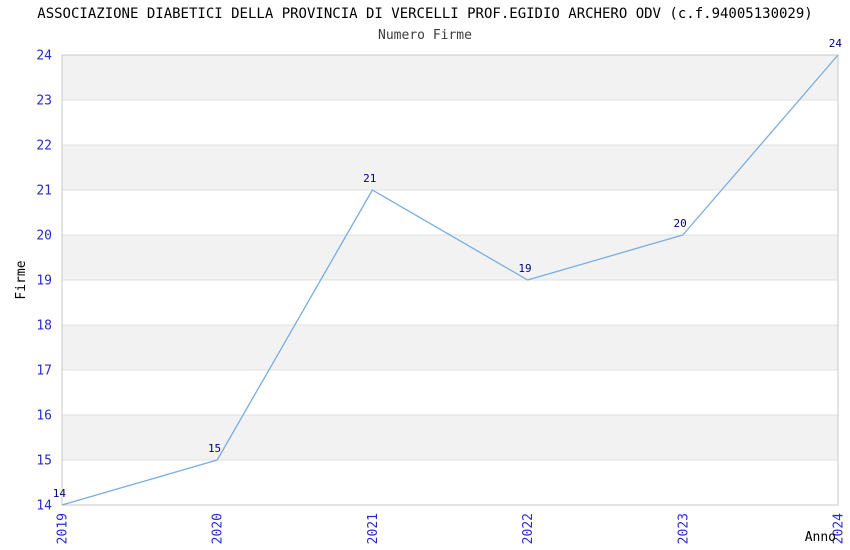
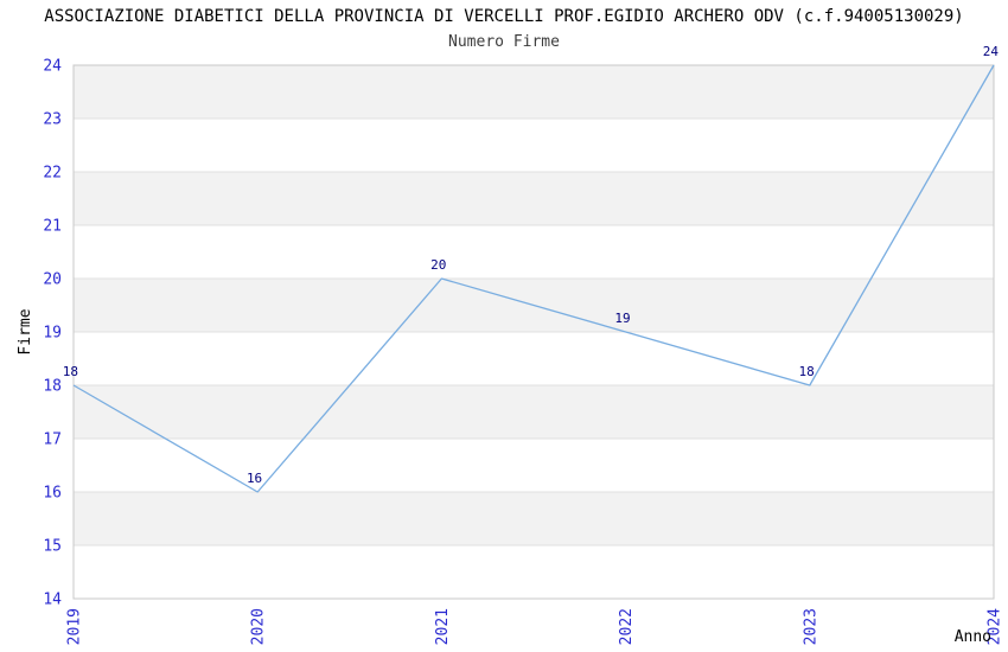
2019: 14 -> 18
2020: 15 -> 16
2021: 21 -> 20
2023: 20 -> 18
